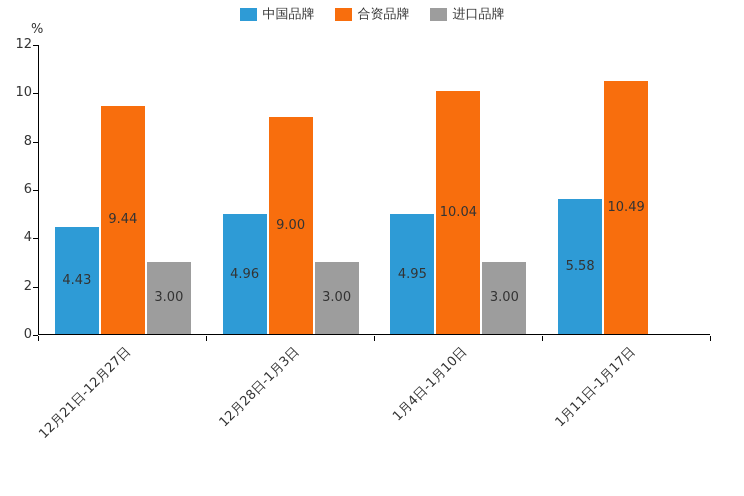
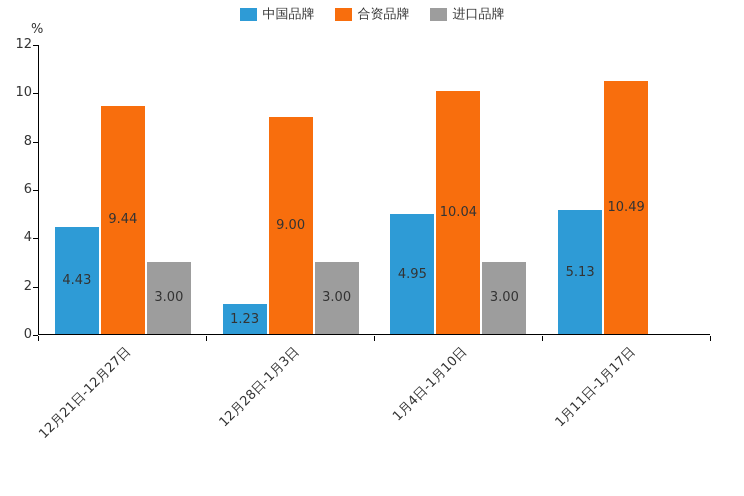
中国品牌/12月28日-1月3日: 4.96 -> 1.23
中国品牌/1月11日-1月17日: 5.58 -> 5.13
